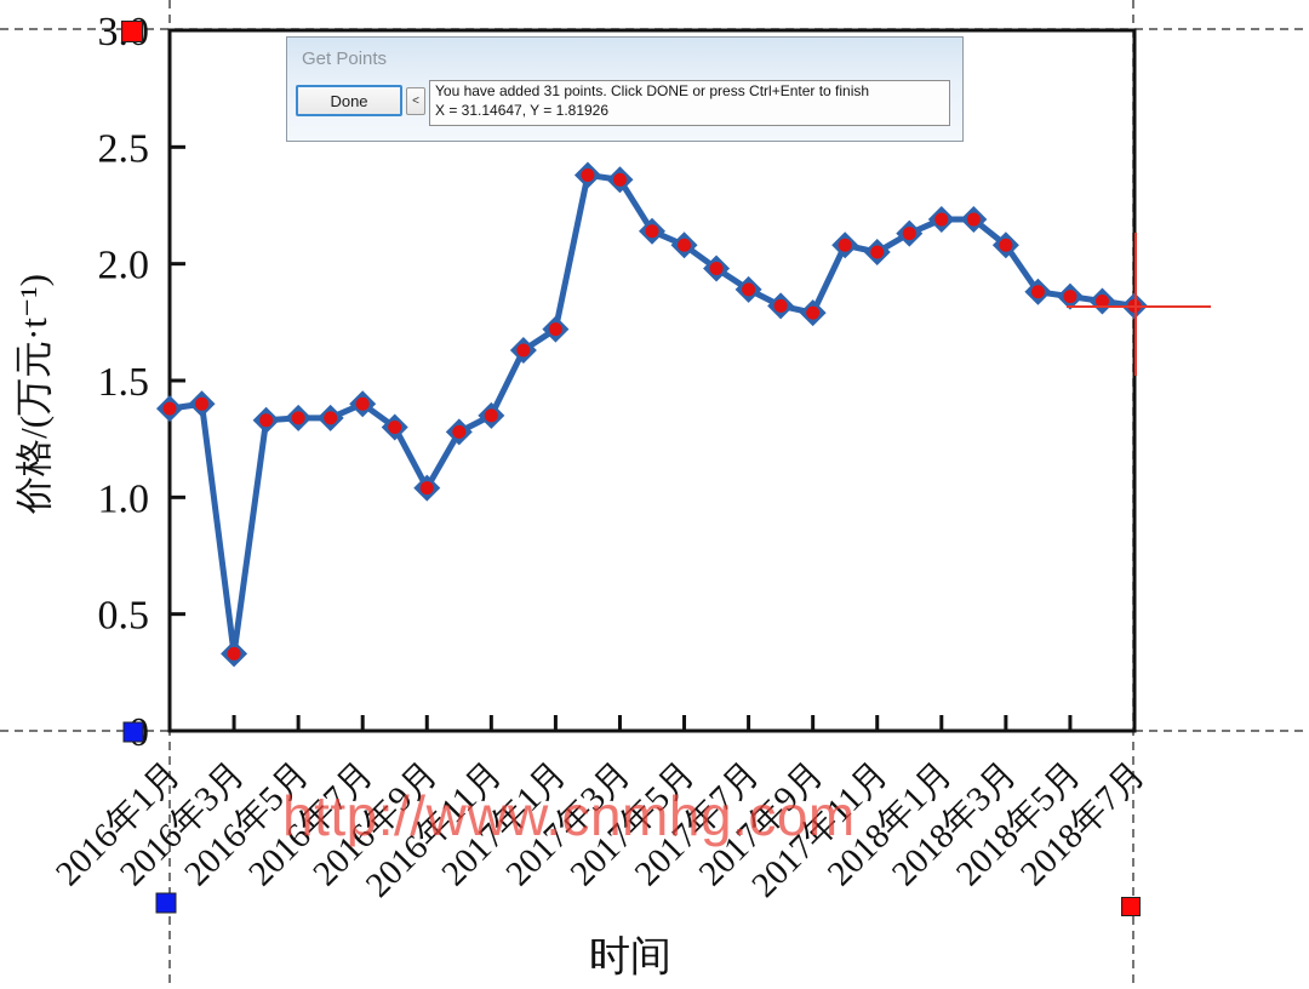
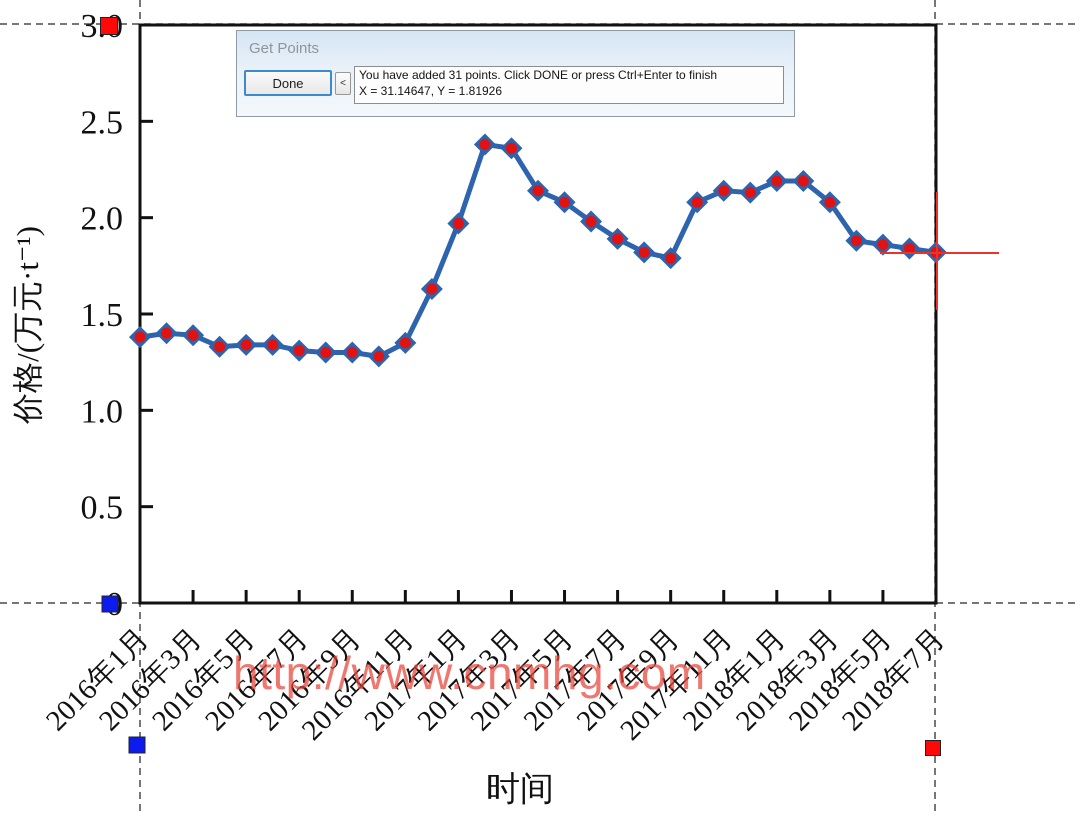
2016年3月: 0.33 -> 1.39
2016年7月: 1.40 -> 1.31
2016年9月: 1.04 -> 1.30
2017年1月: 1.72 -> 1.97
2017年11月: 2.05 -> 2.14
